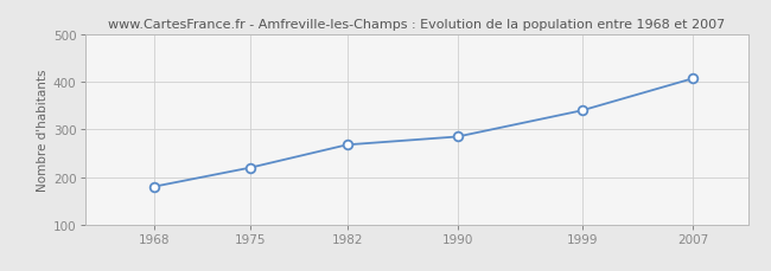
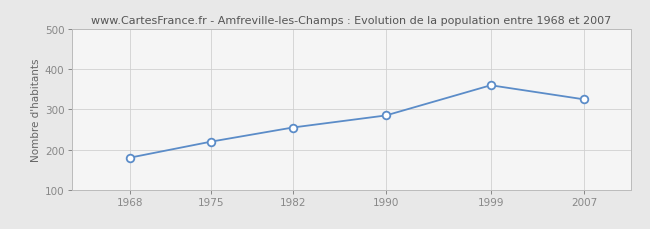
1982: 268 -> 255
1999: 340 -> 360
2007: 407 -> 325
